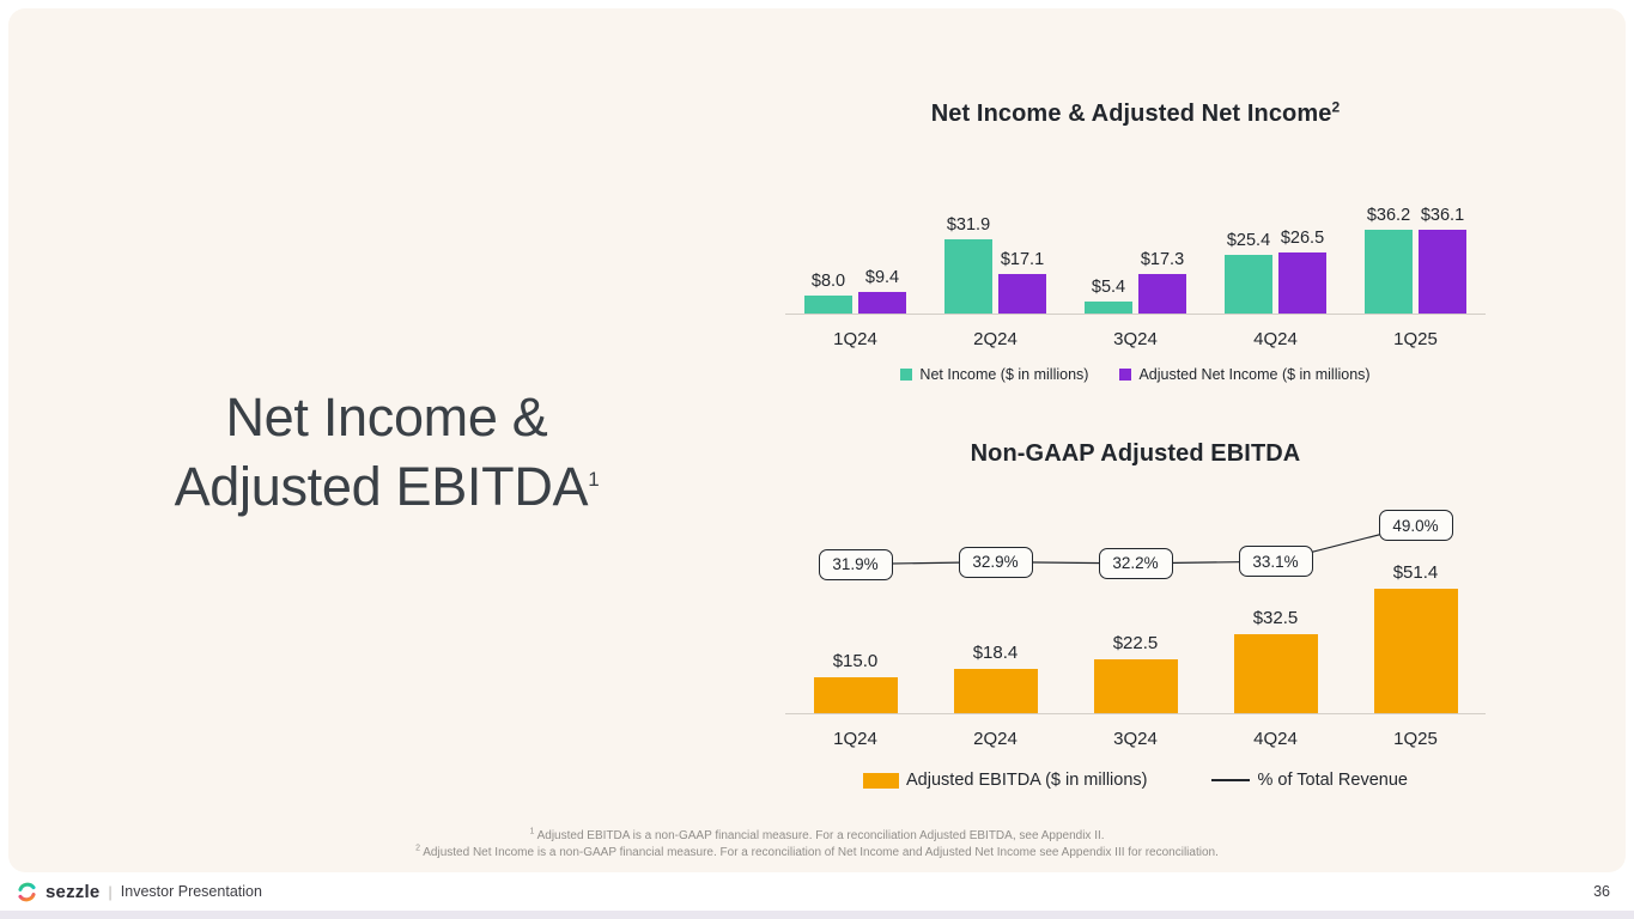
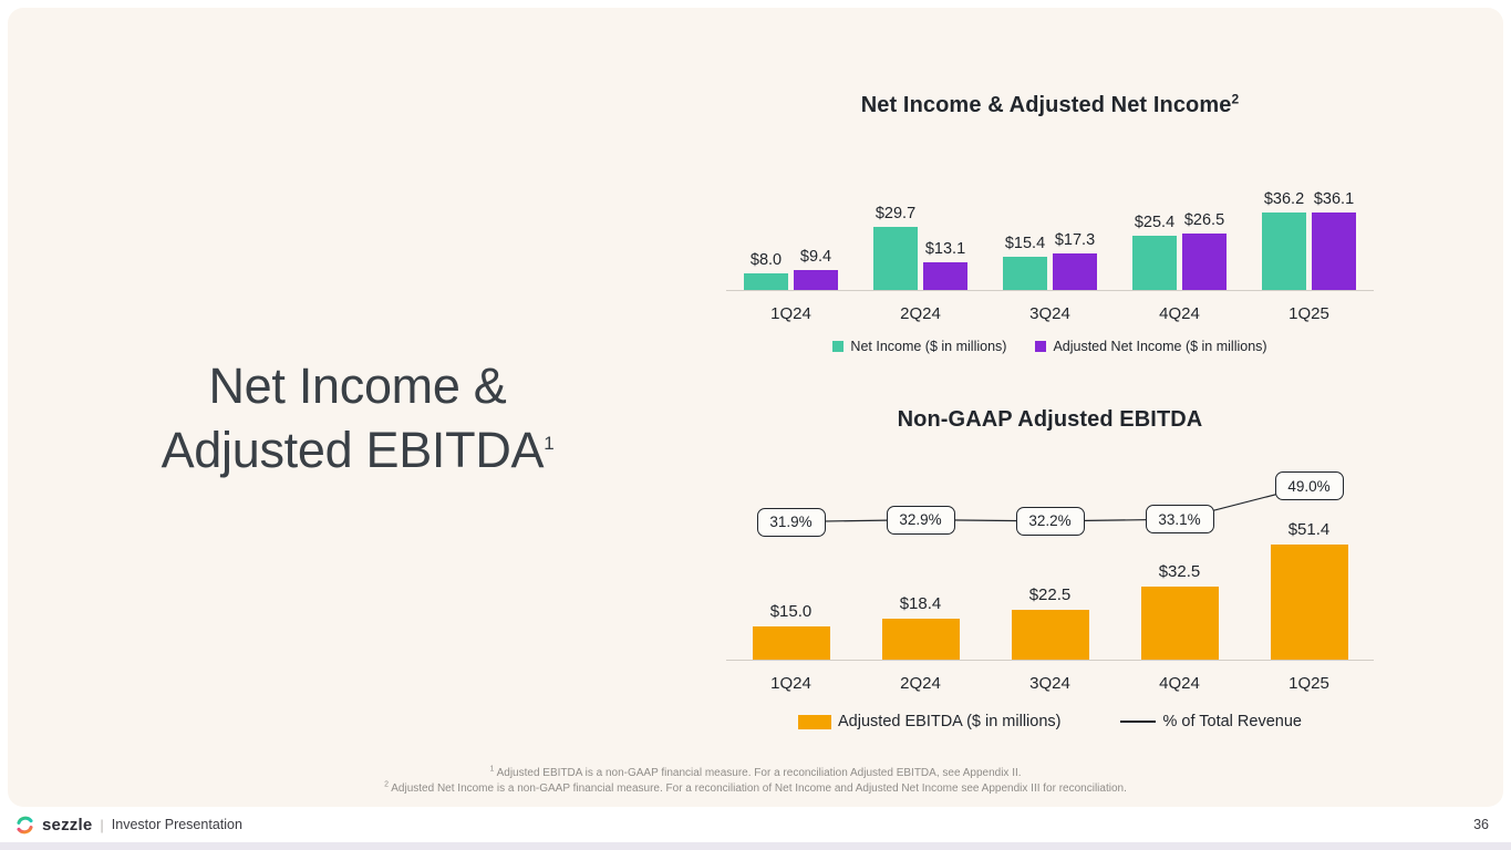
Net Income & Adjusted Net Income/Net Income ($ in millions)/2Q24: $31.9 -> $29.7
Net Income & Adjusted Net Income/Adjusted Net Income ($ in millions)/2Q24: $17.1 -> $13.1
Net Income & Adjusted Net Income/Net Income ($ in millions)/3Q24: $5.4 -> $15.4
